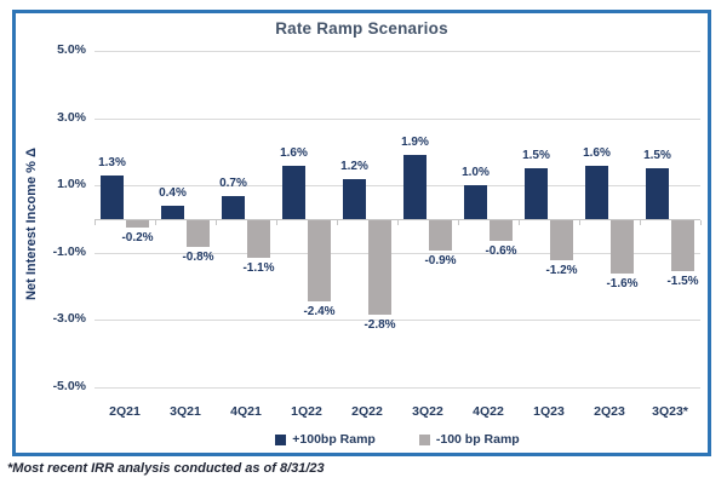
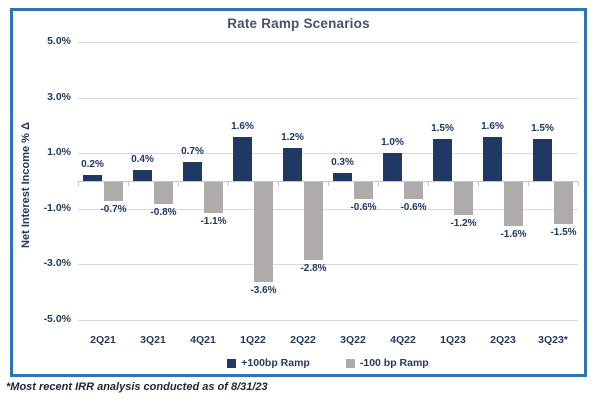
+100bp Ramp/2Q21: 1.3% -> 0.2%
-100 bp Ramp/2Q21: -0.2% -> -0.7%
-100 bp Ramp/1Q22: -2.4% -> -3.6%
+100bp Ramp/3Q22: 1.9% -> 0.3%
-100 bp Ramp/3Q22: -0.9% -> -0.6%
